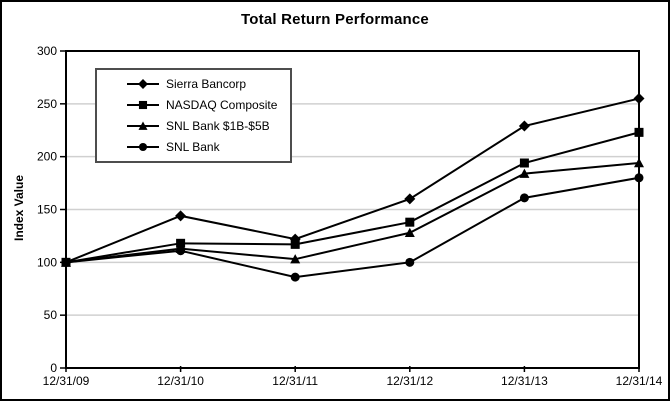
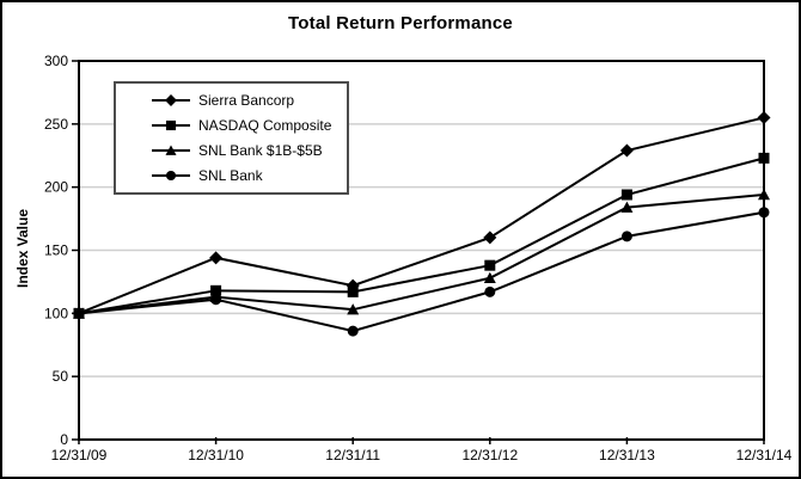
SNL Bank/12/31/12: 100 -> 117
